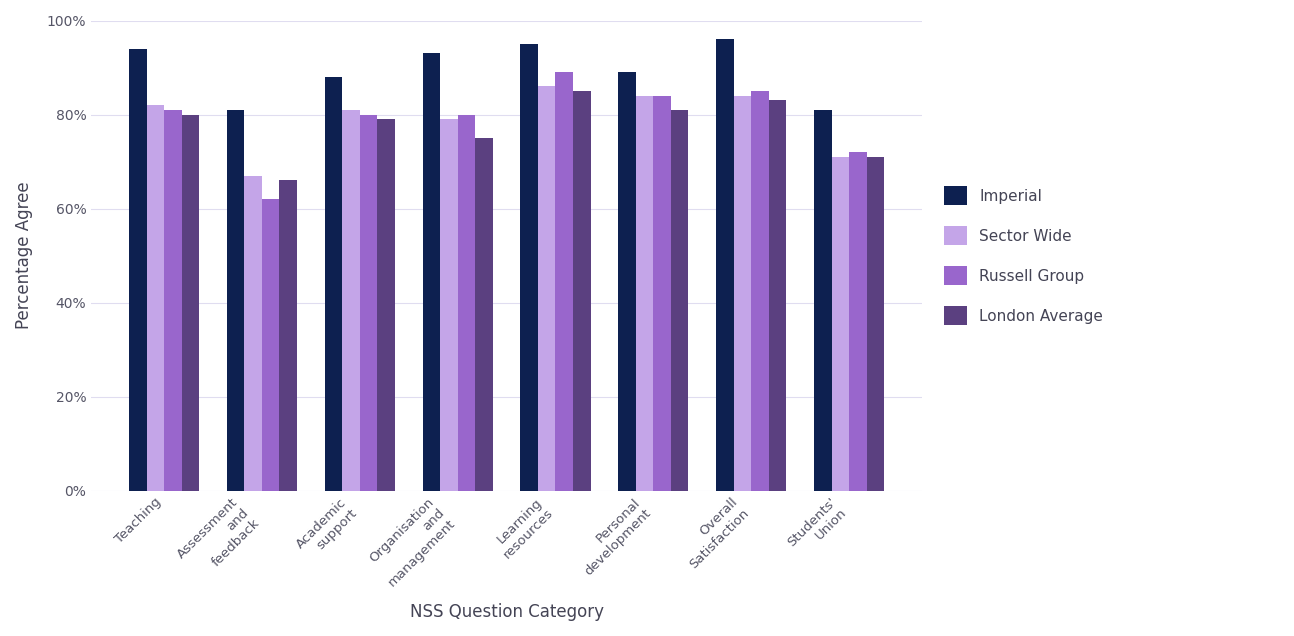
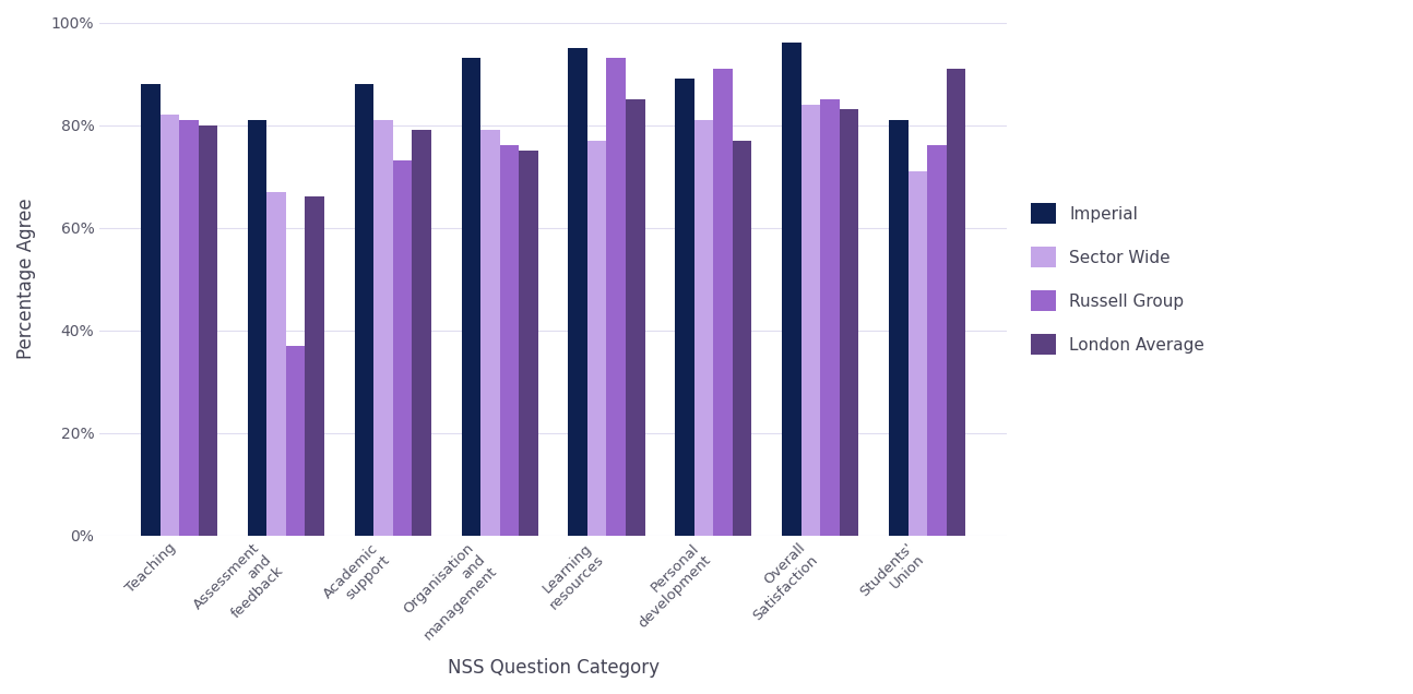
Imperial/Teaching: 94% -> 88%
Russell Group/Assessment and feedback: 62% -> 37%
Russell Group/Academic support: 80% -> 73%
Russell Group/Organisation and management: 80% -> 76%
Sector Wide/Learning resources: 86% -> 77%
Russell Group/Learning resources: 89% -> 93%
Sector Wide/Personal development: 84% -> 81%
Russell Group/Personal development: 84% -> 91%
London Average/Personal development: 81% -> 77%
Russell Group/Students' Union: 72% -> 76%
London Average/Students' Union: 71% -> 91%
